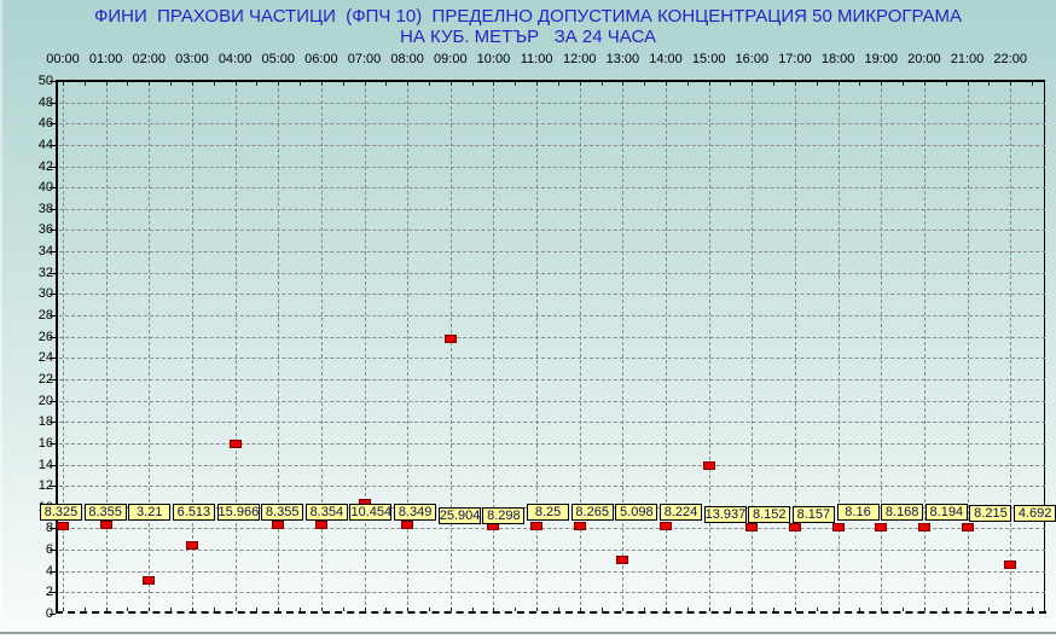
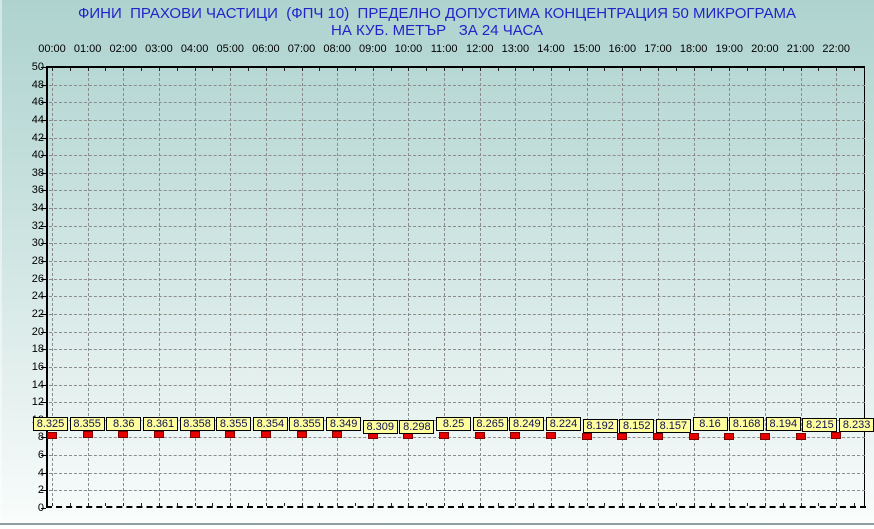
02:00: 3.21 -> 8.36
03:00: 6.513 -> 8.361
04:00: 15.966 -> 8.358
07:00: 10.454 -> 8.355
09:00: 25.904 -> 8.309
13:00: 5.098 -> 8.249
15:00: 13.937 -> 8.192
22:00: 4.692 -> 8.233
